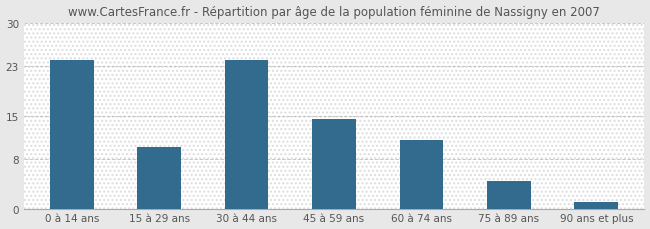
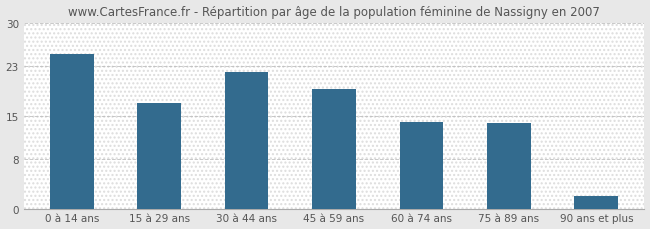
0 à 14 ans: 24.0 -> 25.0
15 à 29 ans: 10.0 -> 17.0
30 à 44 ans: 24.0 -> 22.0
45 à 59 ans: 14.5 -> 19.4
60 à 74 ans: 11.0 -> 14.0
75 à 89 ans: 4.5 -> 13.8
90 ans et plus: 1.0 -> 2.0
